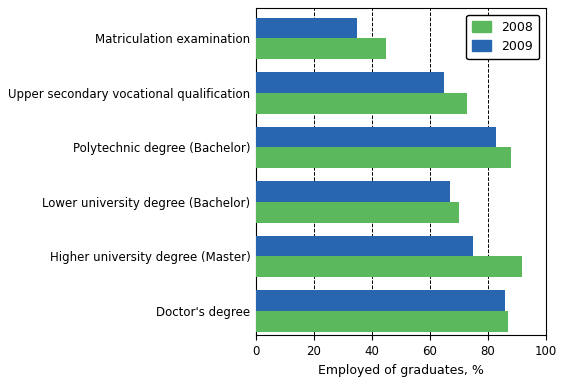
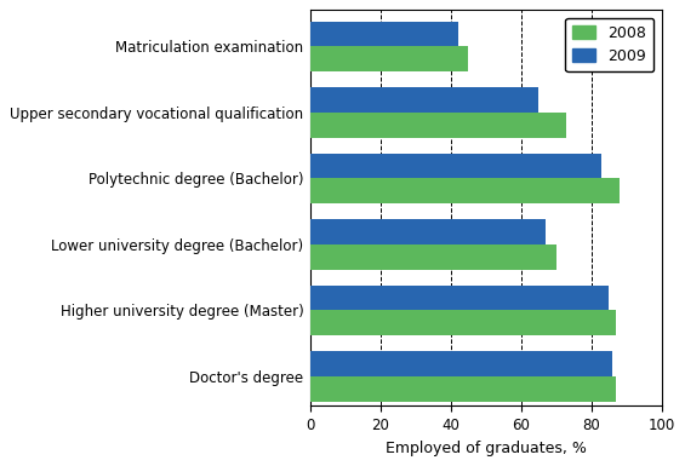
2009/Matriculation examination: 35 -> 42
2009/Higher university degree (Master): 75 -> 85
2008/Higher university degree (Master): 92 -> 87
